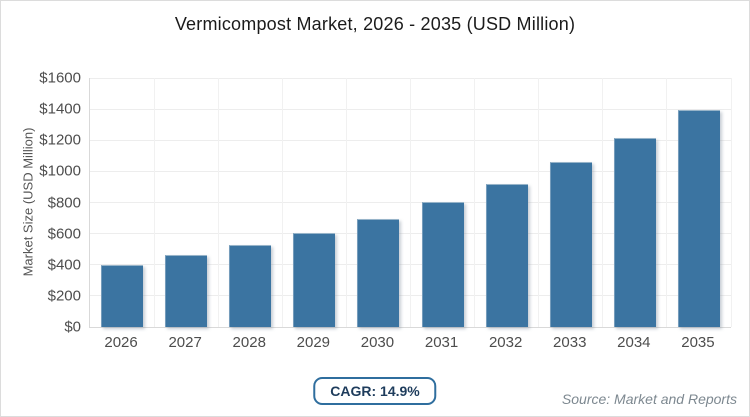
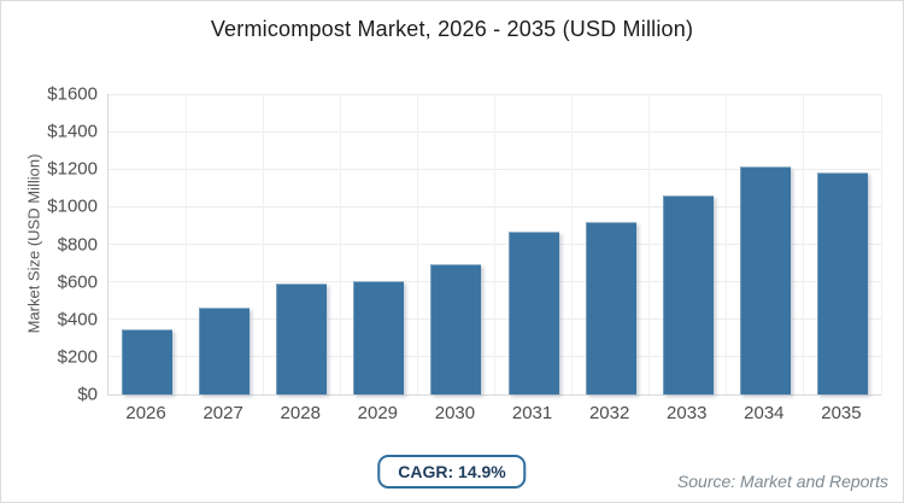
2026: $400 -> $350
2028: $530 -> $590
2031: $800 -> $870
2035: $1400 -> $1180
